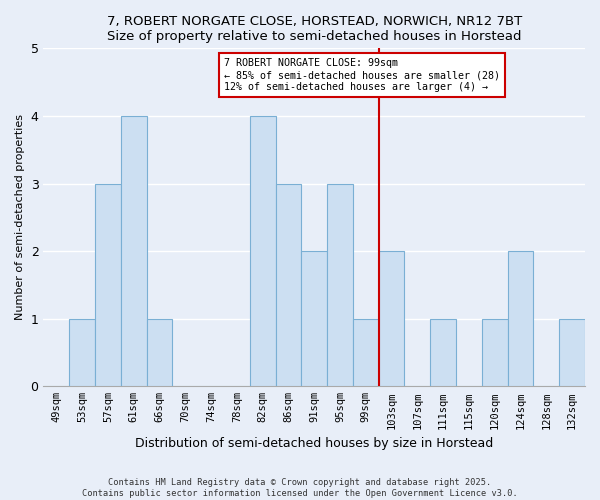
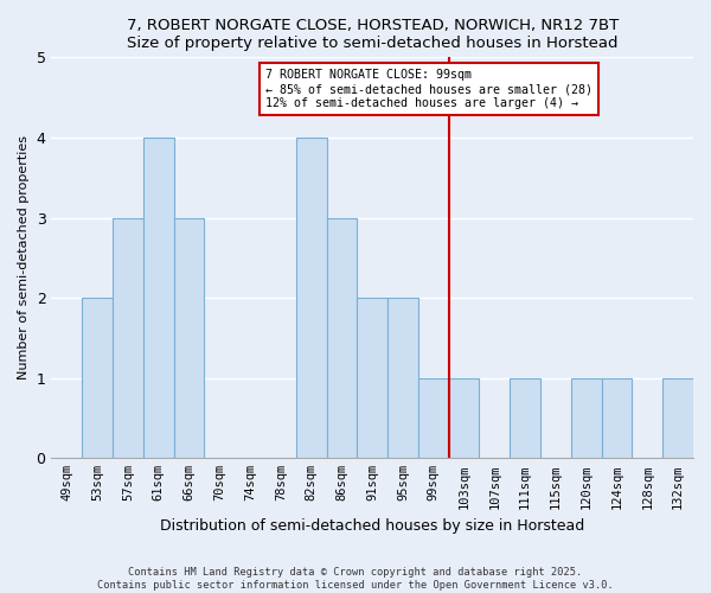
53sqm: 1 -> 2
66sqm: 1 -> 3
95sqm: 3 -> 2
103sqm: 2 -> 1
124sqm: 2 -> 1
